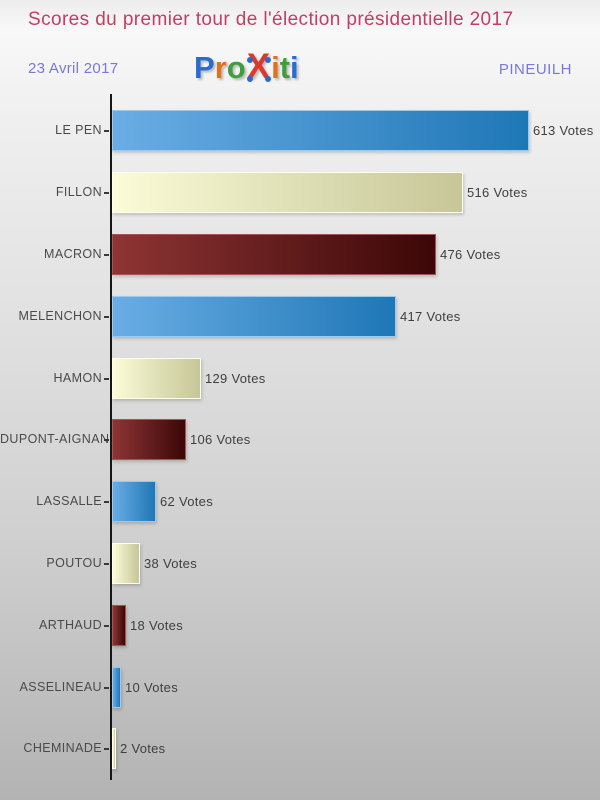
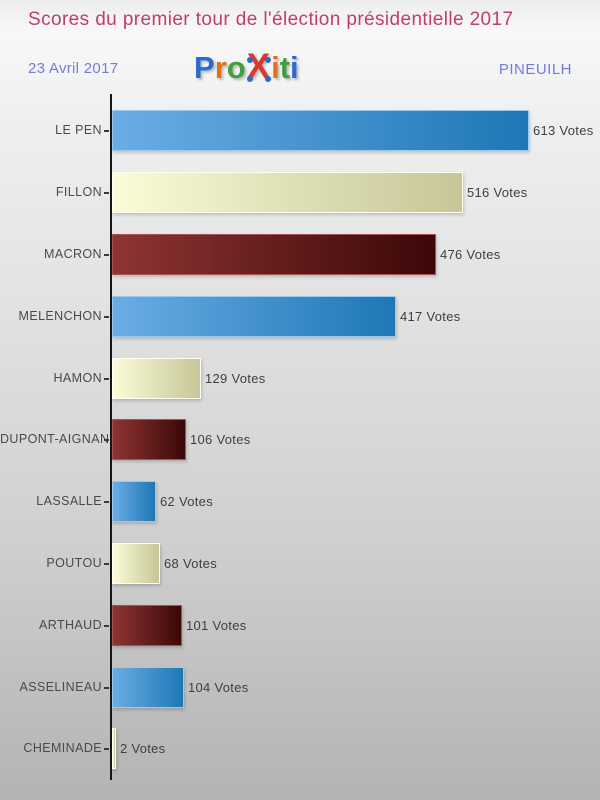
POUTOU: 38 -> 68
ARTHAUD: 18 -> 101
ASSELINEAU: 10 -> 104
